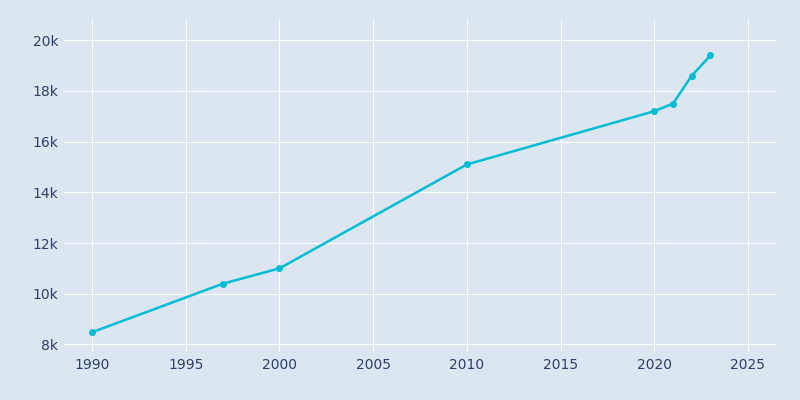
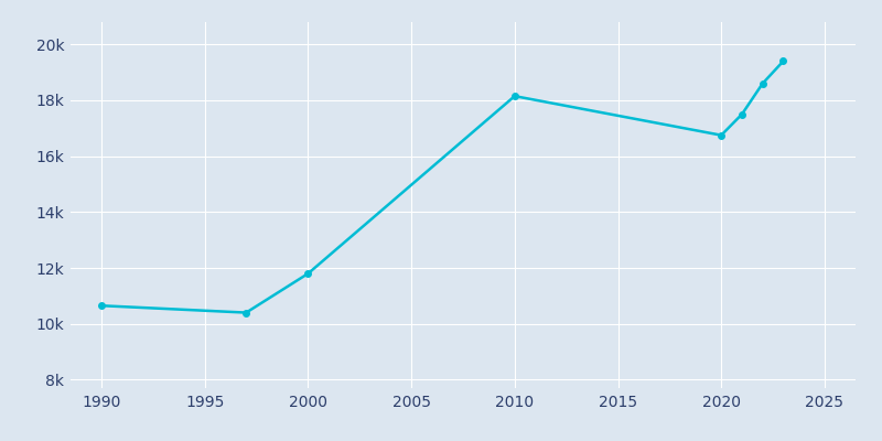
1990: 8.48k -> 10.65k
2000: 11.00k -> 11.80k
2010: 15.10k -> 18.15k
2020: 17.20k -> 16.75k
